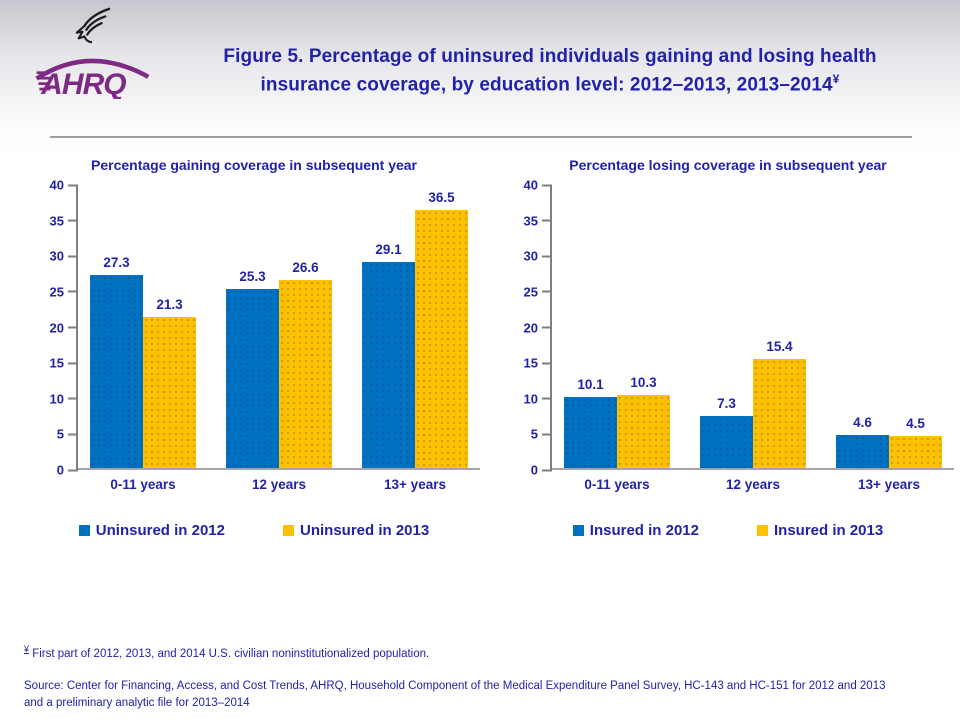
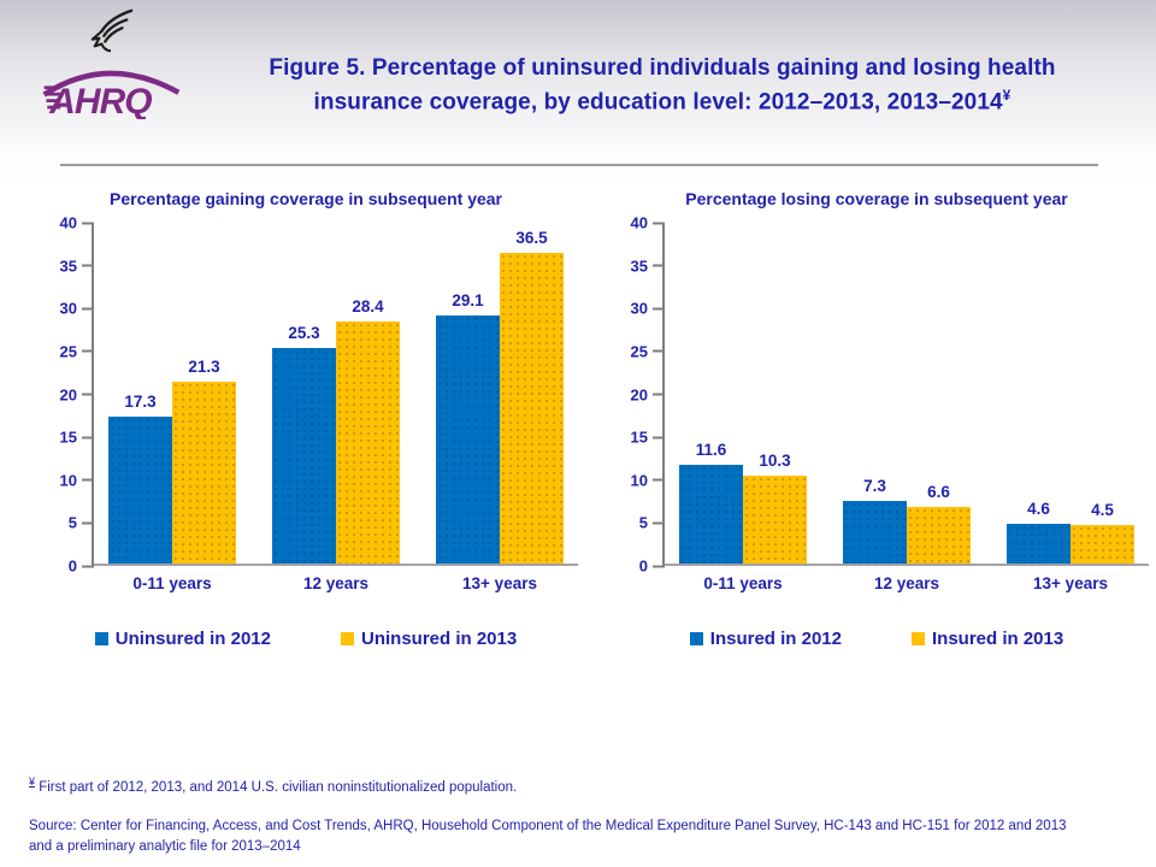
Percentage gaining coverage in subsequent year/Uninsured in 2012/0-11 years: 27.3 -> 17.3
Percentage gaining coverage in subsequent year/Uninsured in 2013/12 years: 26.6 -> 28.4
Percentage losing coverage in subsequent year/Insured in 2012/0-11 years: 10.1 -> 11.6
Percentage losing coverage in subsequent year/Insured in 2013/12 years: 15.4 -> 6.6
